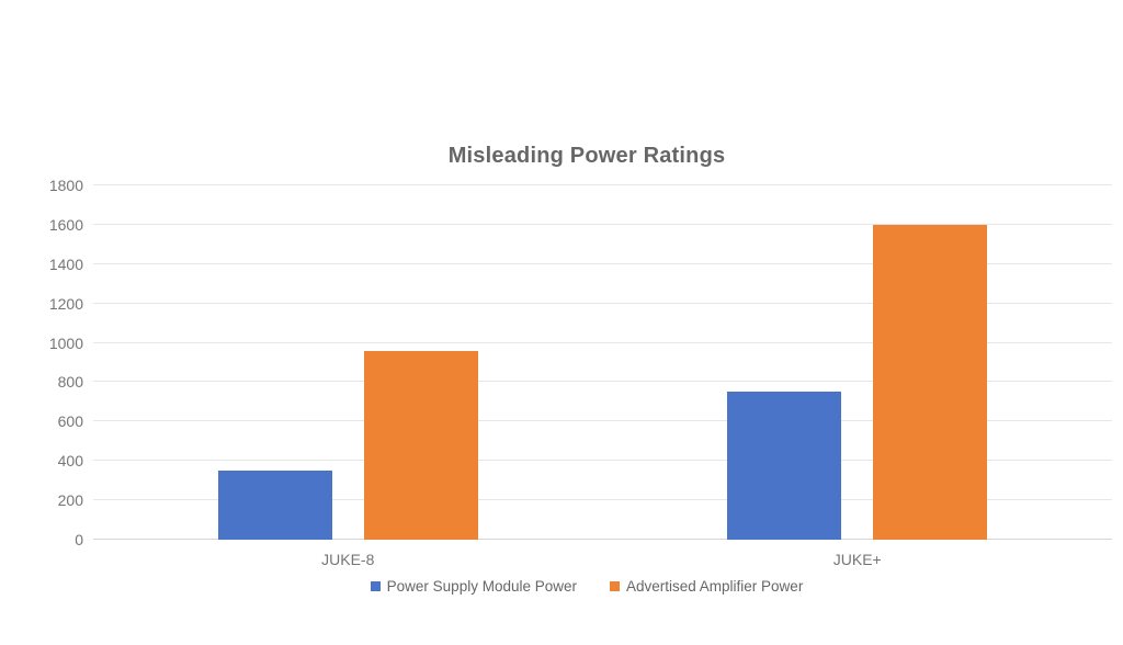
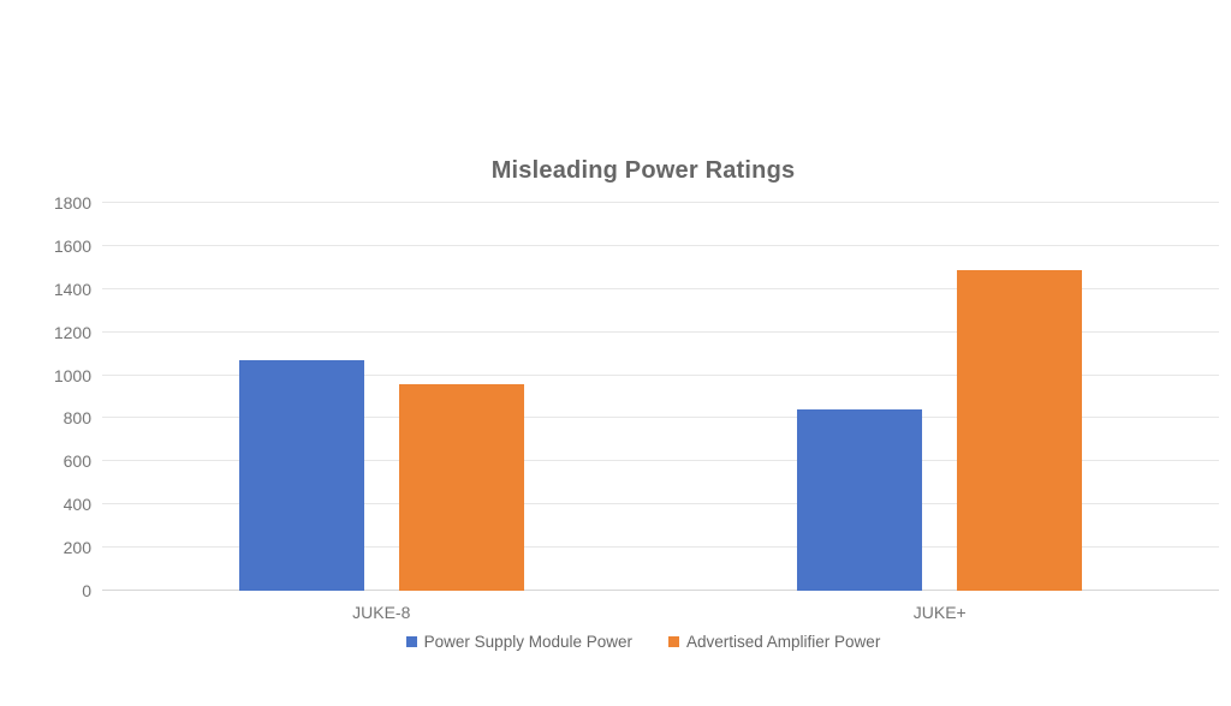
Power Supply Module Power/JUKE-8: 350 -> 1070
Power Supply Module Power/JUKE+: 750 -> 840
Advertised Amplifier Power/JUKE+: 1600 -> 1490
